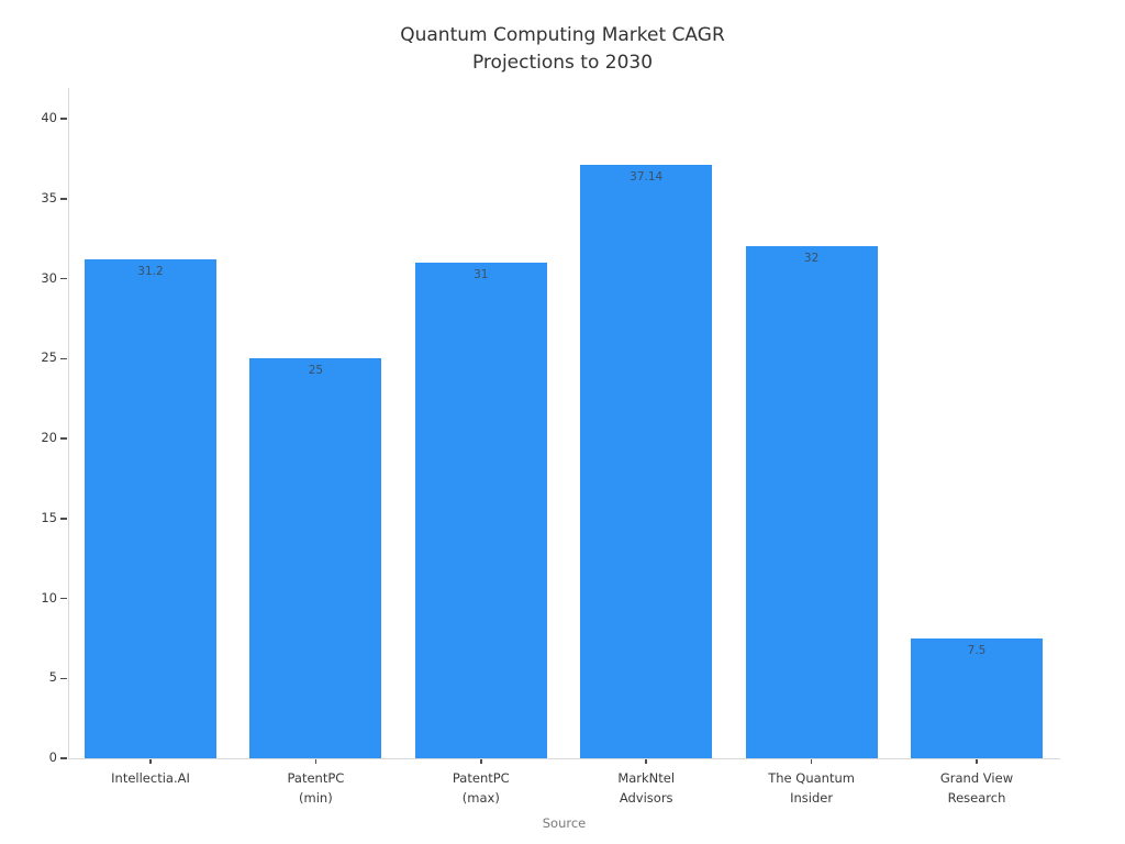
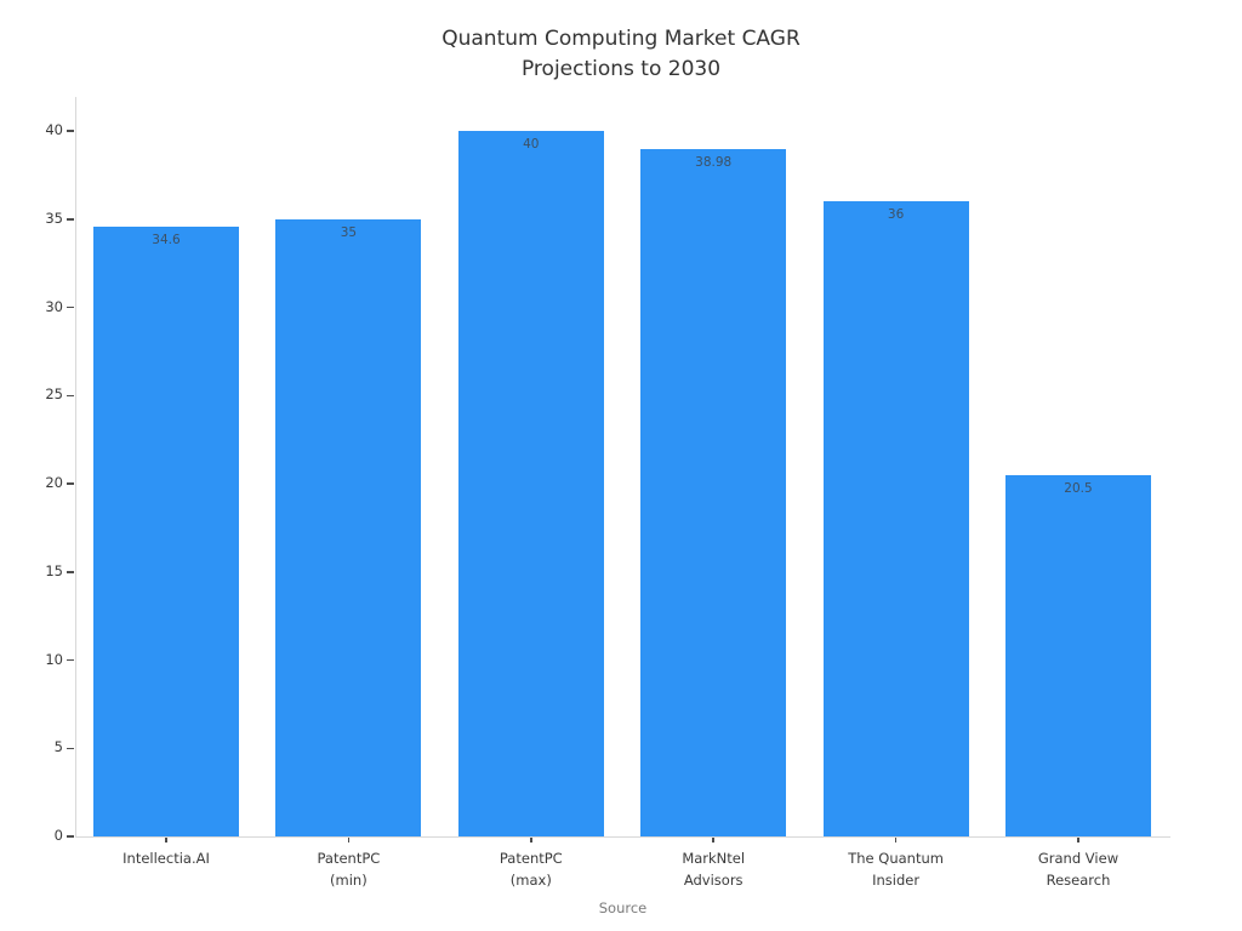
Intellectia.AI: 31.2 -> 34.6
PatentPC (min): 25 -> 35
PatentPC (max): 31 -> 40
MarkNtel Advisors: 37.14 -> 38.98
The Quantum Insider: 32 -> 36
Grand View Research: 7.5 -> 20.5
